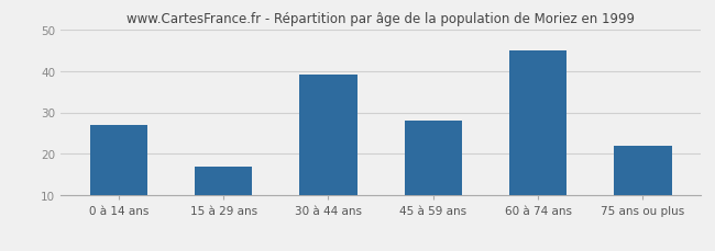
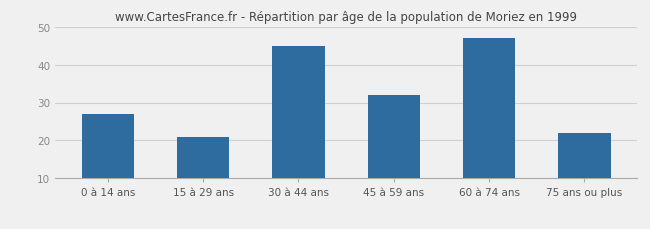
15 à 29 ans: 17 -> 21
30 à 44 ans: 39 -> 45
45 à 59 ans: 28 -> 32
60 à 74 ans: 45 -> 47
